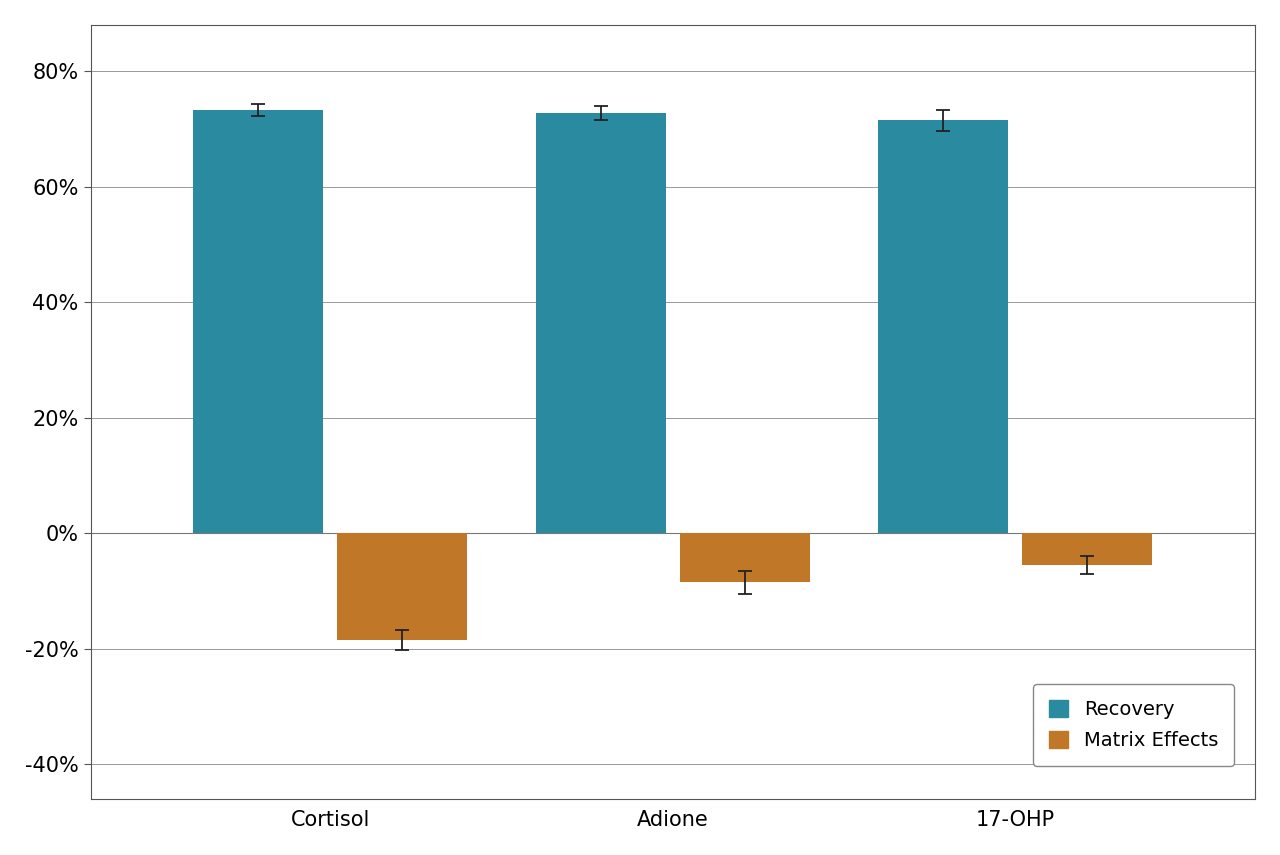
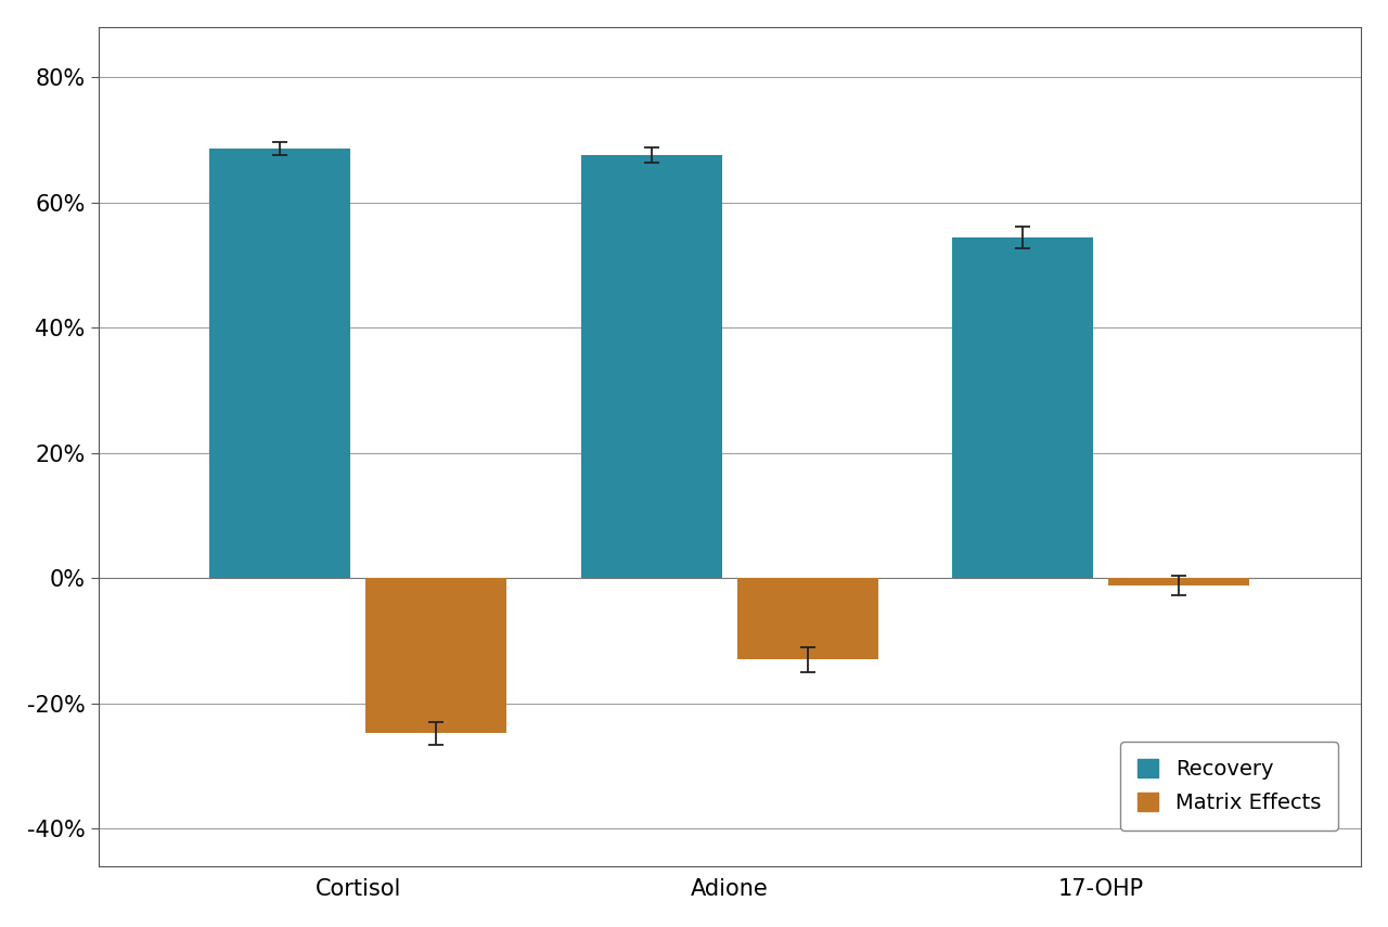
Recovery/Cortisol: 73.3% -> 68.6%
Matrix Effects/Cortisol: -18.5% -> -24.8%
Recovery/Adione: 72.8% -> 67.6%
Matrix Effects/Adione: -8.5% -> -13.0%
Recovery/17-OHP: 71.5% -> 54.4%
Matrix Effects/17-OHP: -5.5% -> -1.2%
